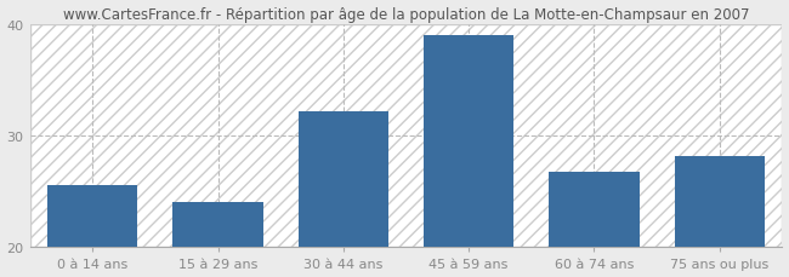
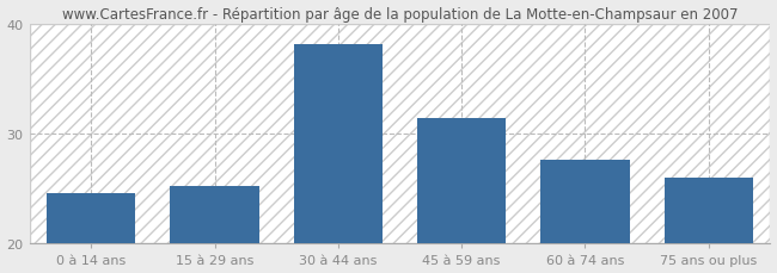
0 à 14 ans: 25.6 -> 24.6
15 à 29 ans: 24.1 -> 25.2
30 à 44 ans: 32.2 -> 38.2
45 à 59 ans: 39.0 -> 31.4
60 à 74 ans: 26.8 -> 27.6
75 ans ou plus: 28.2 -> 26.0
